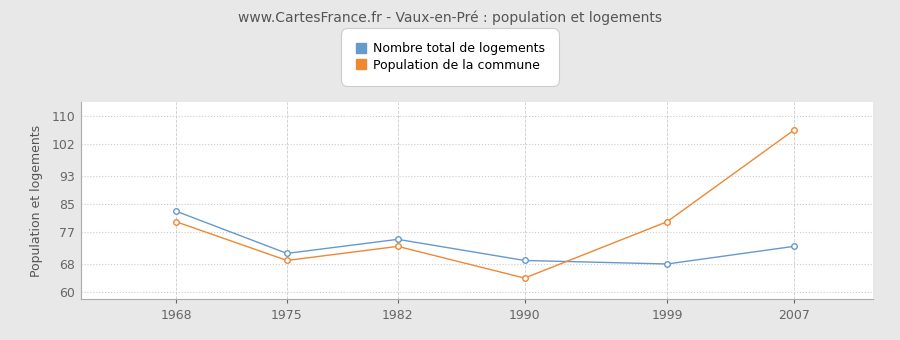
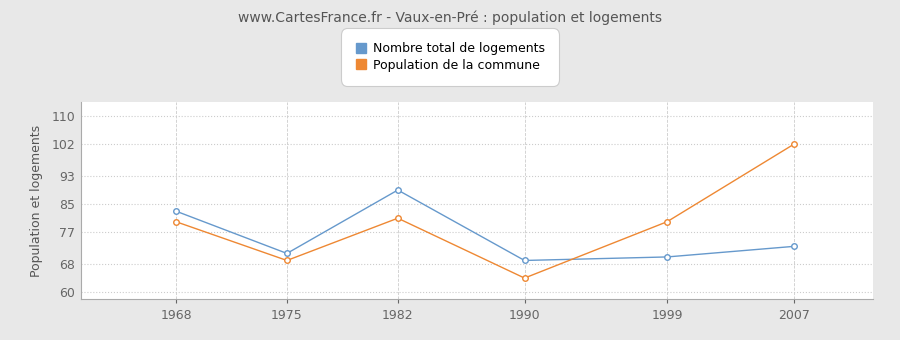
Nombre total de logements/1982: 75 -> 89
Population de la commune/1982: 73 -> 81
Nombre total de logements/1999: 68 -> 70
Population de la commune/2007: 106 -> 102
